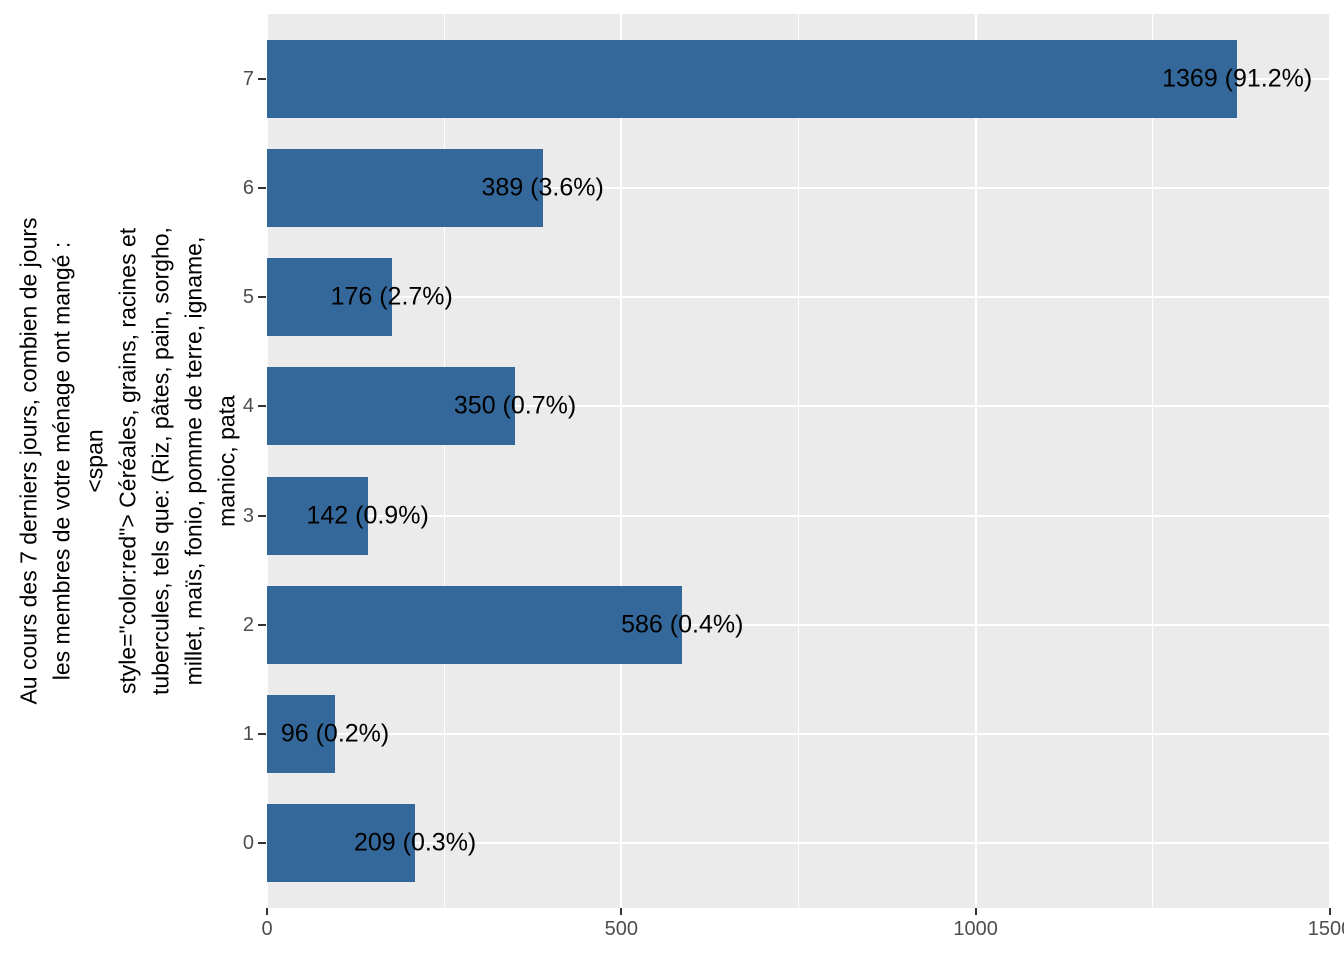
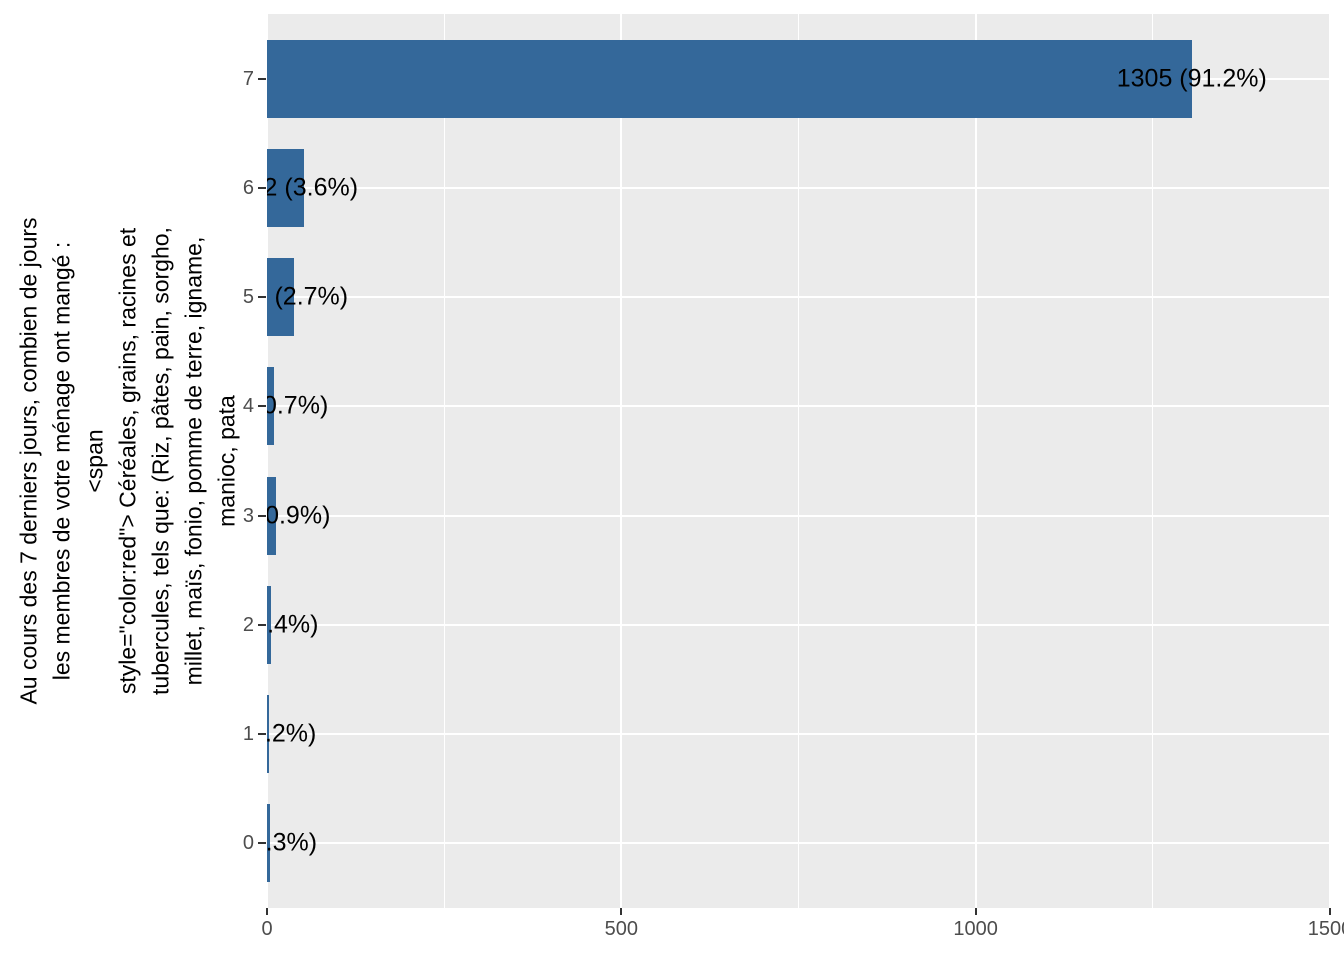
7: 1369 -> 1305
6: 389 -> 52
5: 176 -> 38
4: 350 -> 10
3: 142 -> 13
2: 586 -> 6
1: 96 -> 3
0: 209 -> 4
